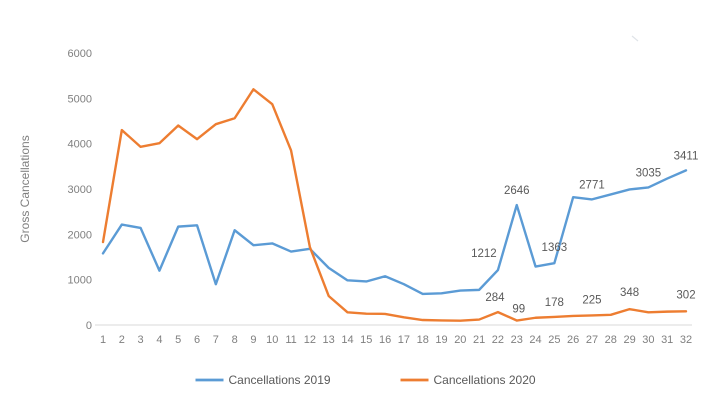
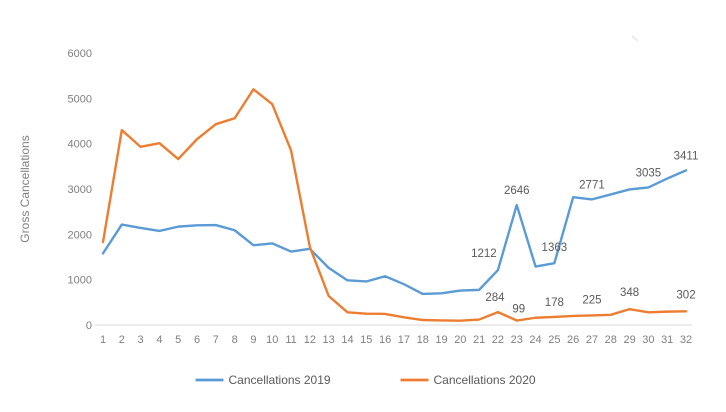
Cancellations 2019/4: 1200 -> 2100
Cancellations 2020/5: 4400 -> 3700
Cancellations 2019/7: 900 -> 2200
